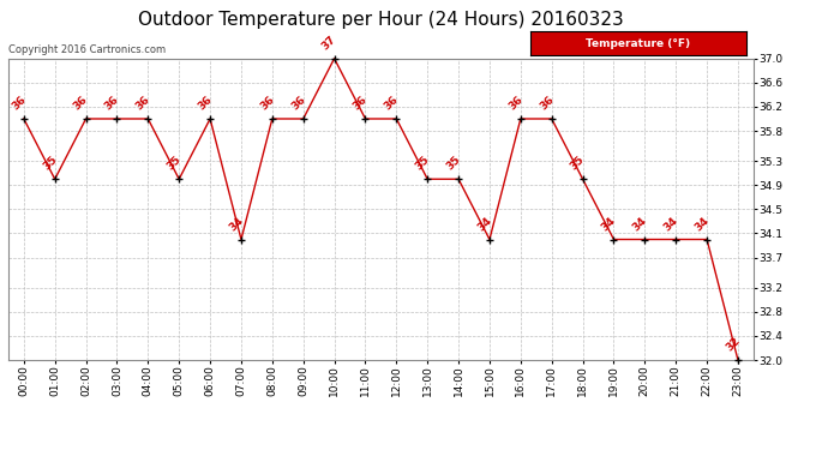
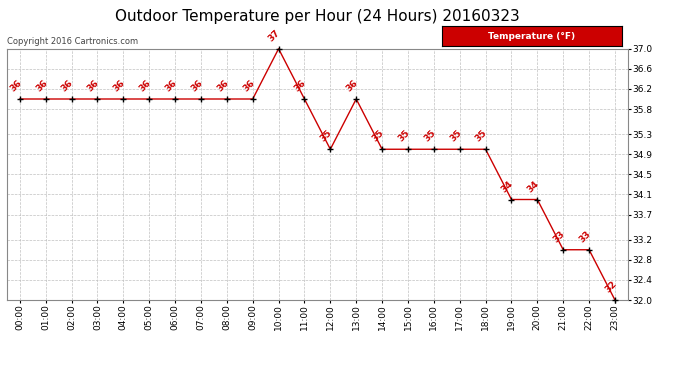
01:00: 35 -> 36
05:00: 35 -> 36
07:00: 34 -> 36
12:00: 36 -> 35
13:00: 35 -> 36
15:00: 34 -> 35
16:00: 36 -> 35
17:00: 36 -> 35
21:00: 34 -> 33
22:00: 34 -> 33
